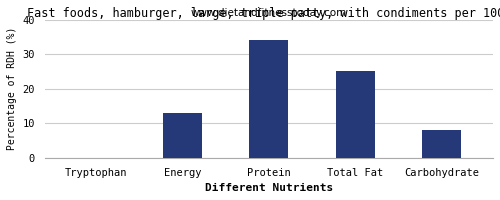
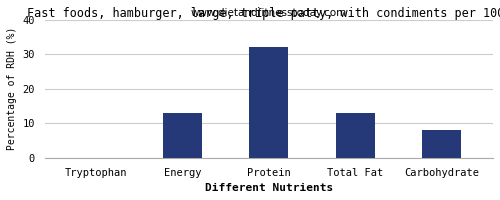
Protein: 34 -> 32
Total Fat: 25 -> 13
